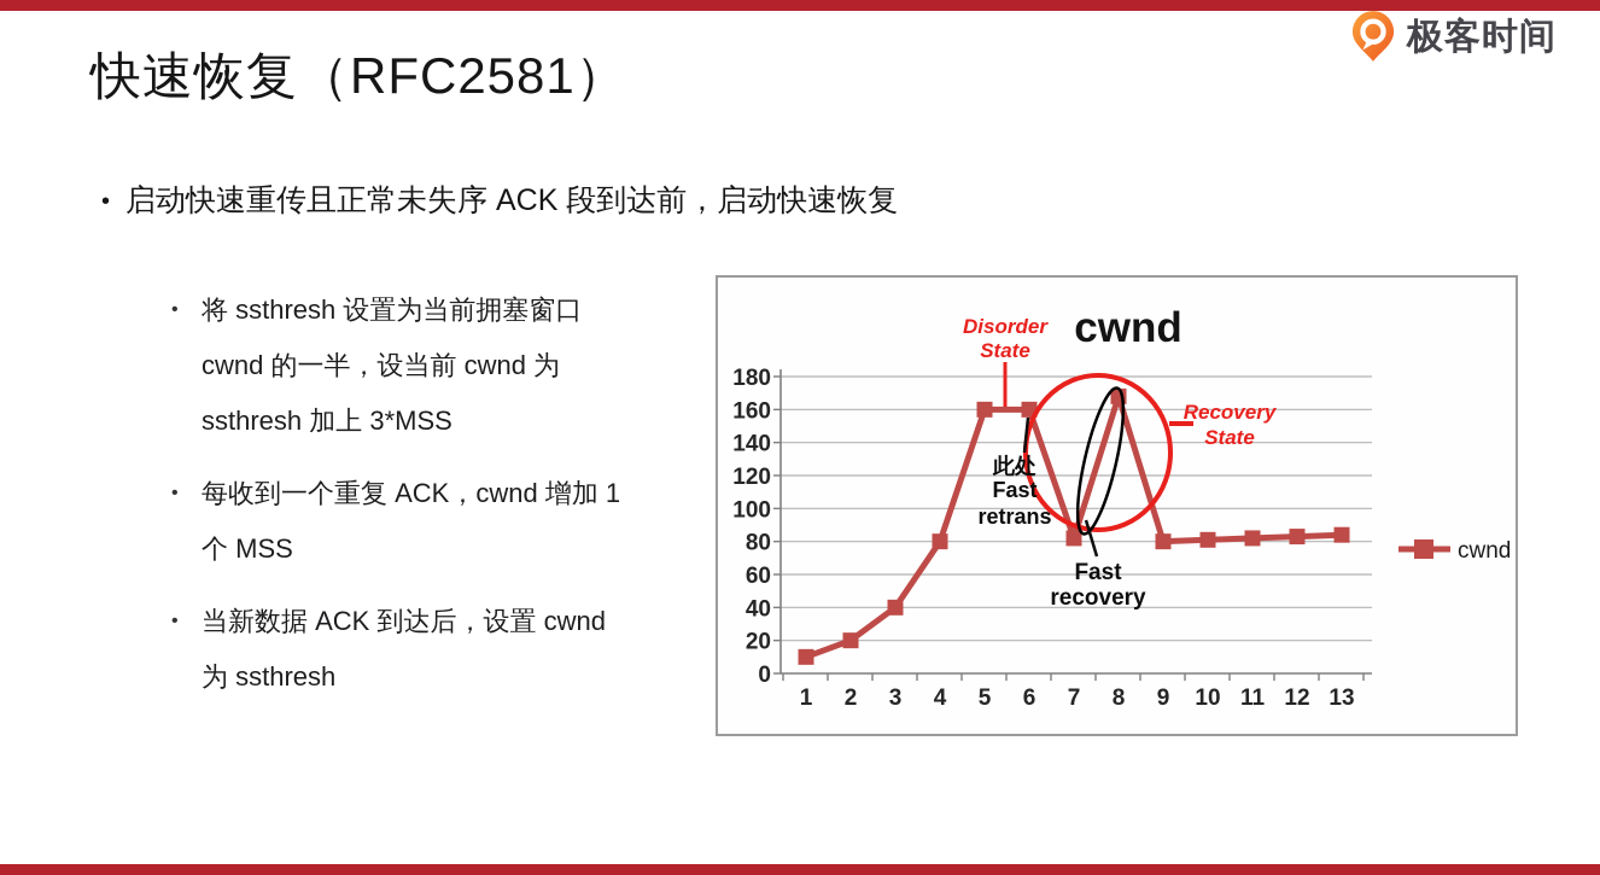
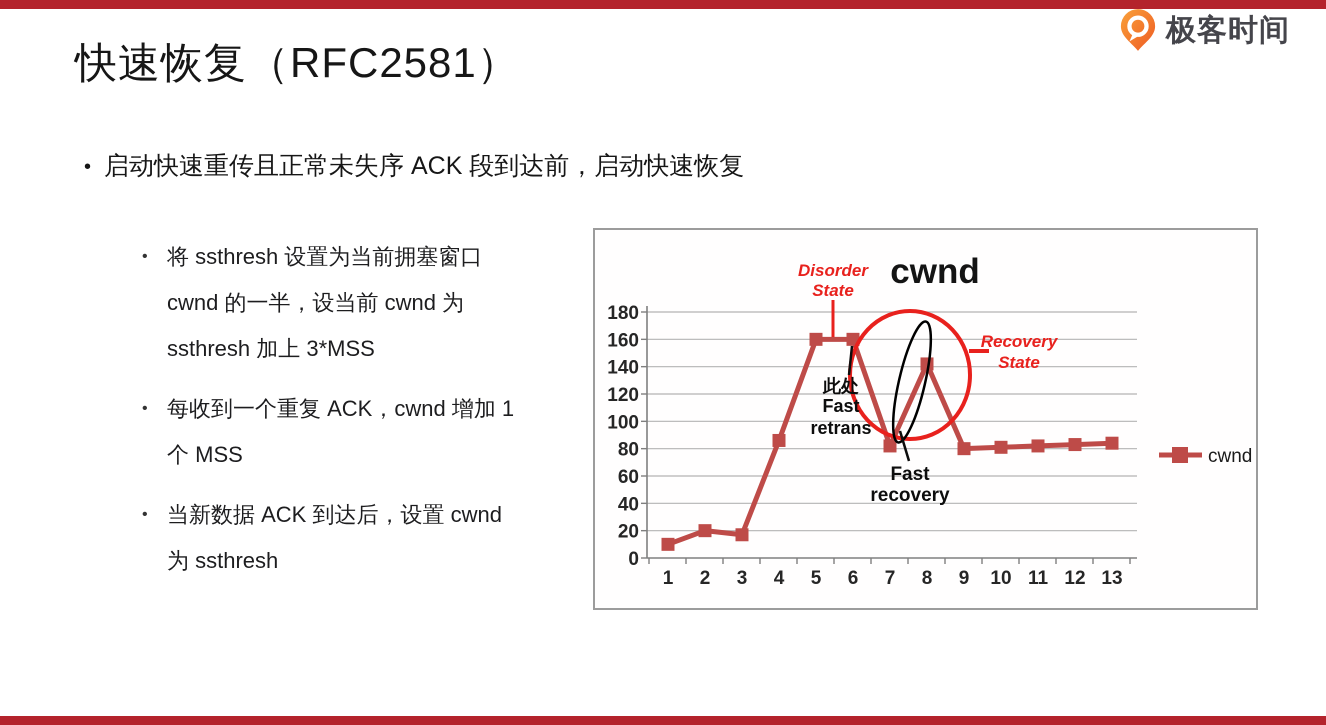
3: 40 -> 17
4: 80 -> 86
8: 168 -> 142
